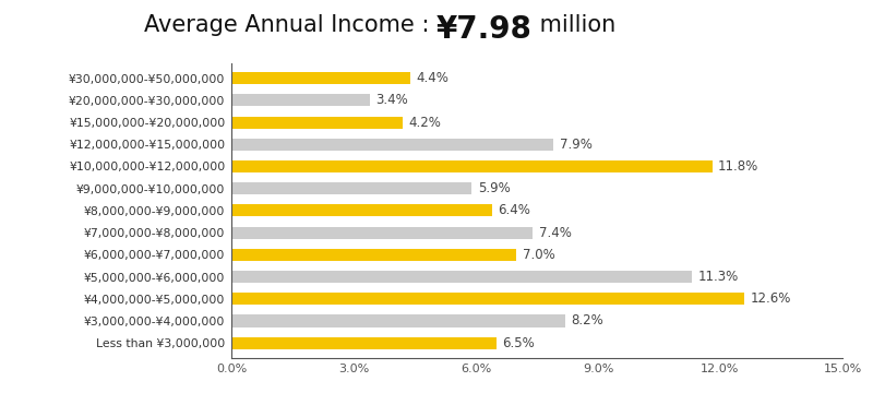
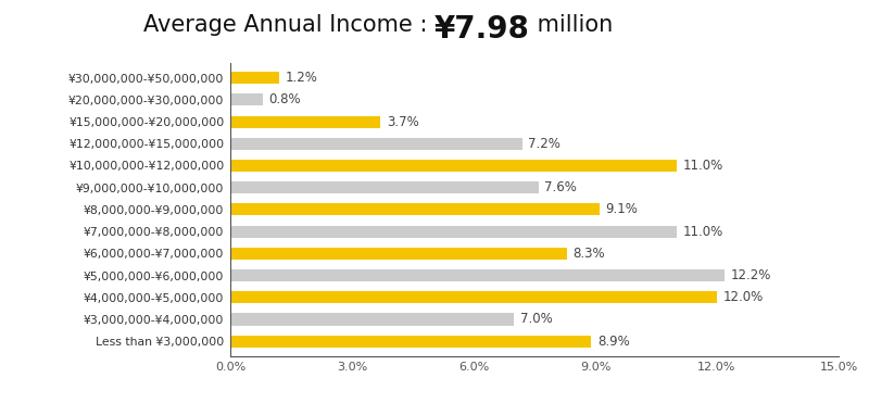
¥30,000,000-¥50,000,000: 4.4% -> 1.2%
¥20,000,000-¥30,000,000: 3.4% -> 0.8%
¥15,000,000-¥20,000,000: 4.2% -> 3.7%
¥12,000,000-¥15,000,000: 7.9% -> 7.2%
¥10,000,000-¥12,000,000: 11.8% -> 11.0%
¥9,000,000-¥10,000,000: 5.9% -> 7.6%
¥8,000,000-¥9,000,000: 6.4% -> 9.1%
¥7,000,000-¥8,000,000: 7.4% -> 11.0%
¥6,000,000-¥7,000,000: 7.0% -> 8.3%
¥5,000,000-¥6,000,000: 11.3% -> 12.2%
¥4,000,000-¥5,000,000: 12.6% -> 12.0%
¥3,000,000-¥4,000,000: 8.2% -> 7.0%
Less than ¥3,000,000: 6.5% -> 8.9%
